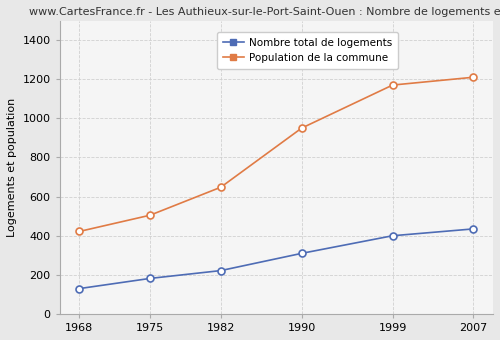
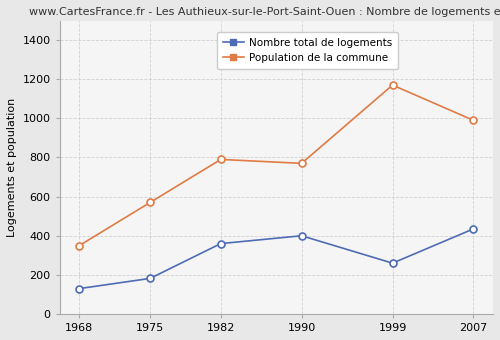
Population de la commune/1968: 420 -> 350
Population de la commune/1975: 500 -> 570
Nombre total de logements/1982: 220 -> 360
Population de la commune/1982: 650 -> 790
Nombre total de logements/1990: 310 -> 400
Population de la commune/1990: 950 -> 770
Nombre total de logements/1999: 400 -> 260
Population de la commune/2007: 1210 -> 990
